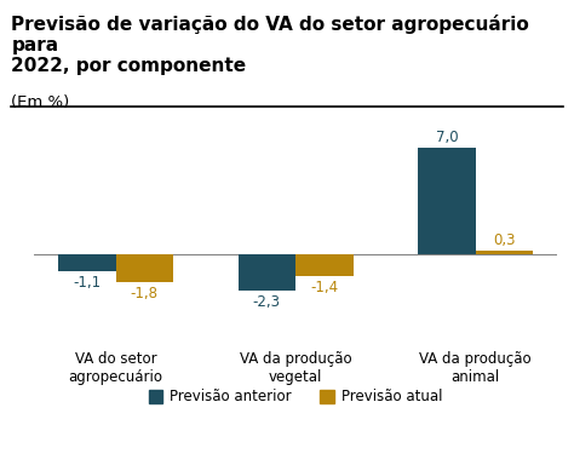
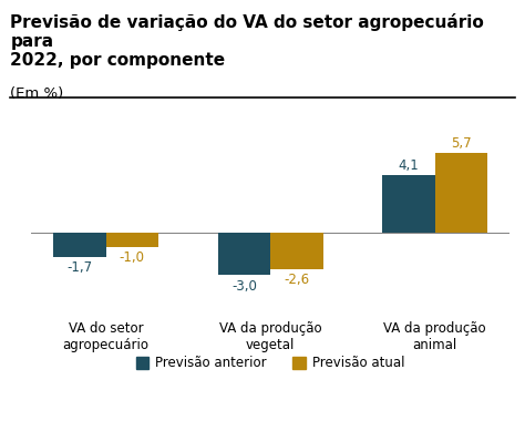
Previsão anterior/VA do setor agropecuário: -1,1 -> -1,7
Previsão atual/VA do setor agropecuário: -1,8 -> -1,0
Previsão anterior/VA da produção vegetal: -2,3 -> -3,0
Previsão atual/VA da produção vegetal: -1,4 -> -2,6
Previsão anterior/VA da produção animal: 7,0 -> 4,1
Previsão atual/VA da produção animal: 0,3 -> 5,7
